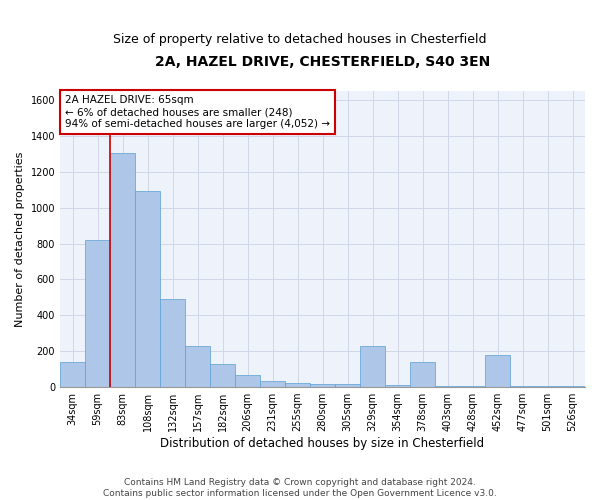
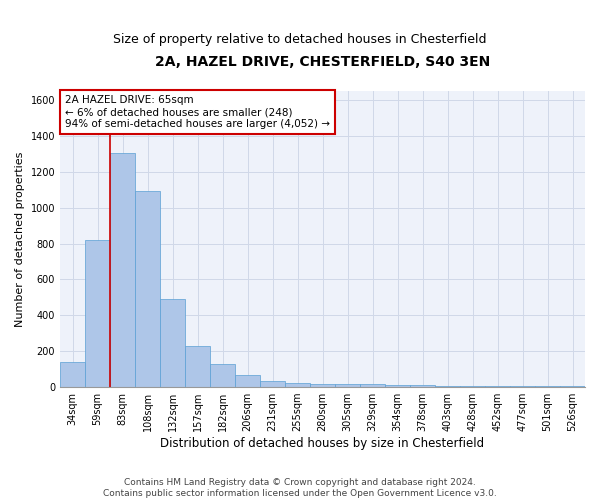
329sqm: 230 -> 20
378sqm: 140 -> 10
452sqm: 180 -> 10
